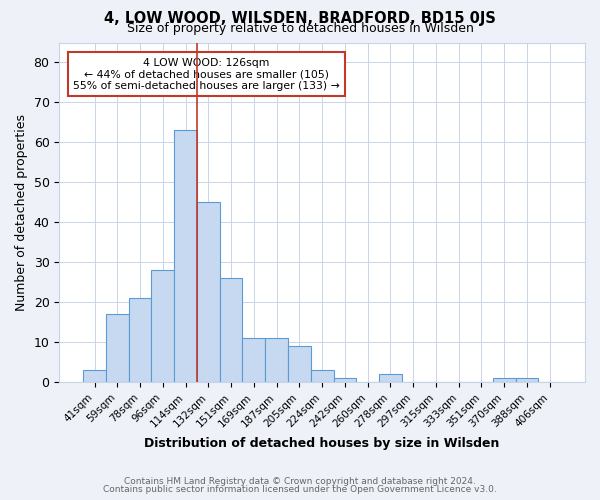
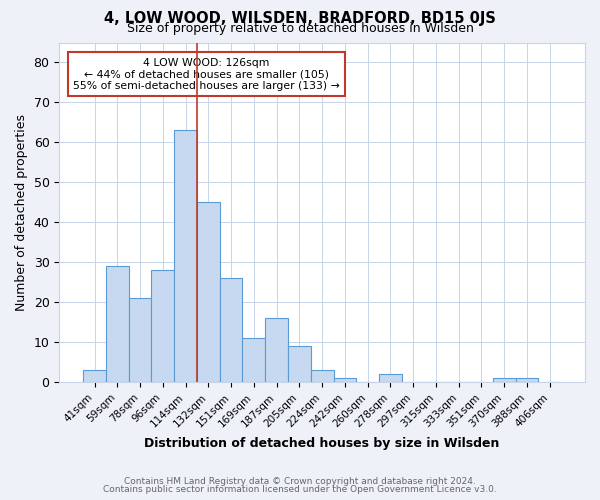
59sqm: 17 -> 29
187sqm: 11 -> 16
